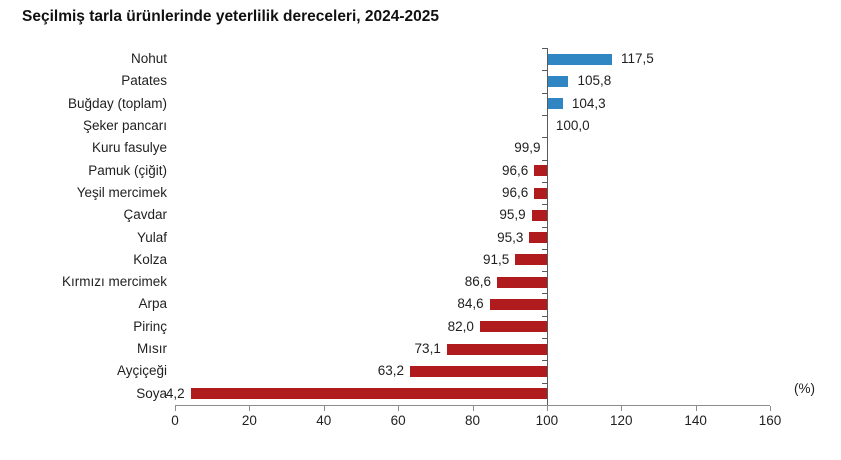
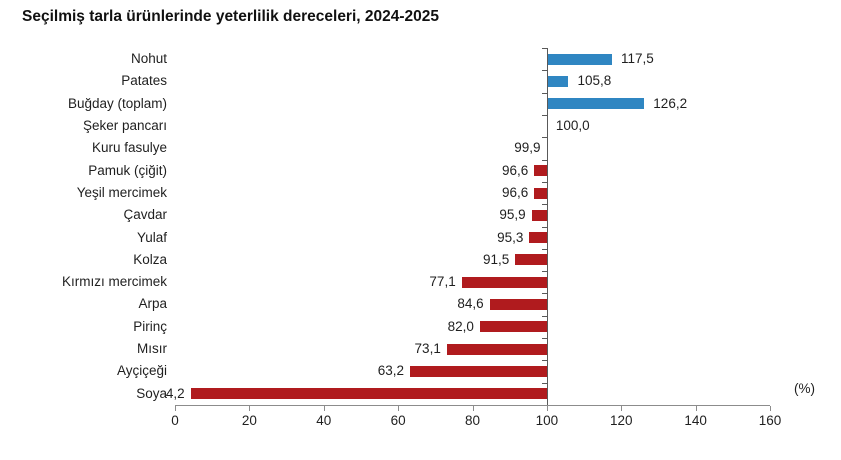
Buğday (toplam): 104,3 -> 126,2
Kırmızı mercimek: 86,6 -> 77,1
